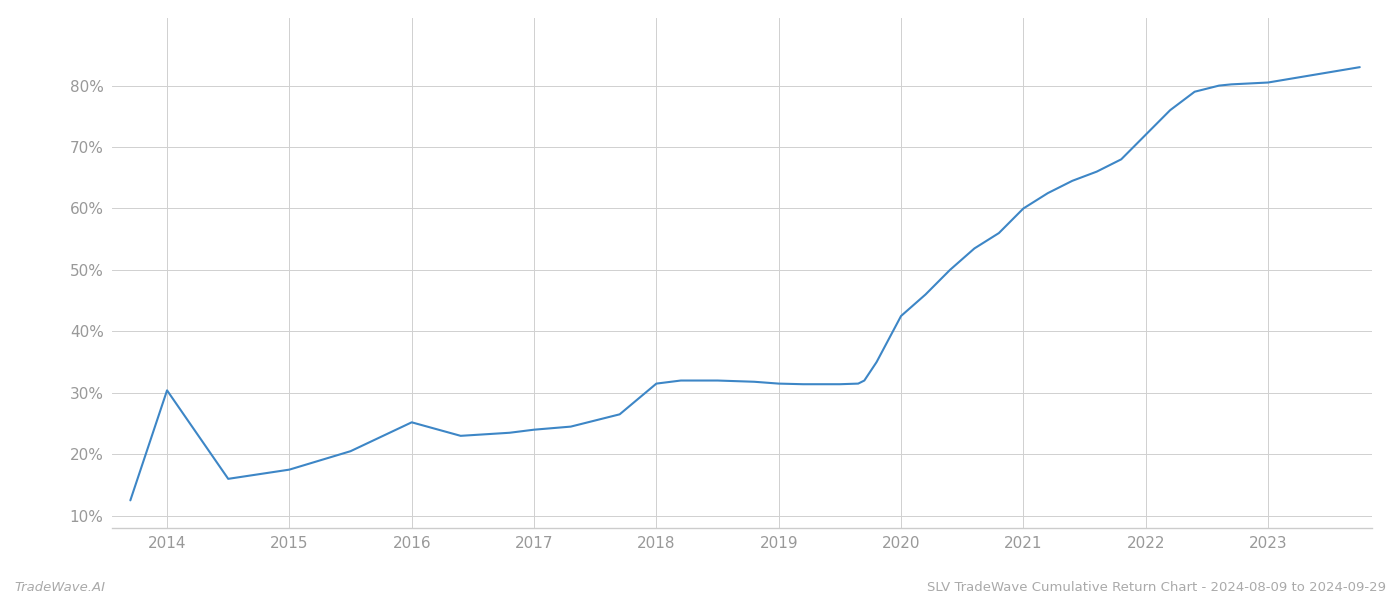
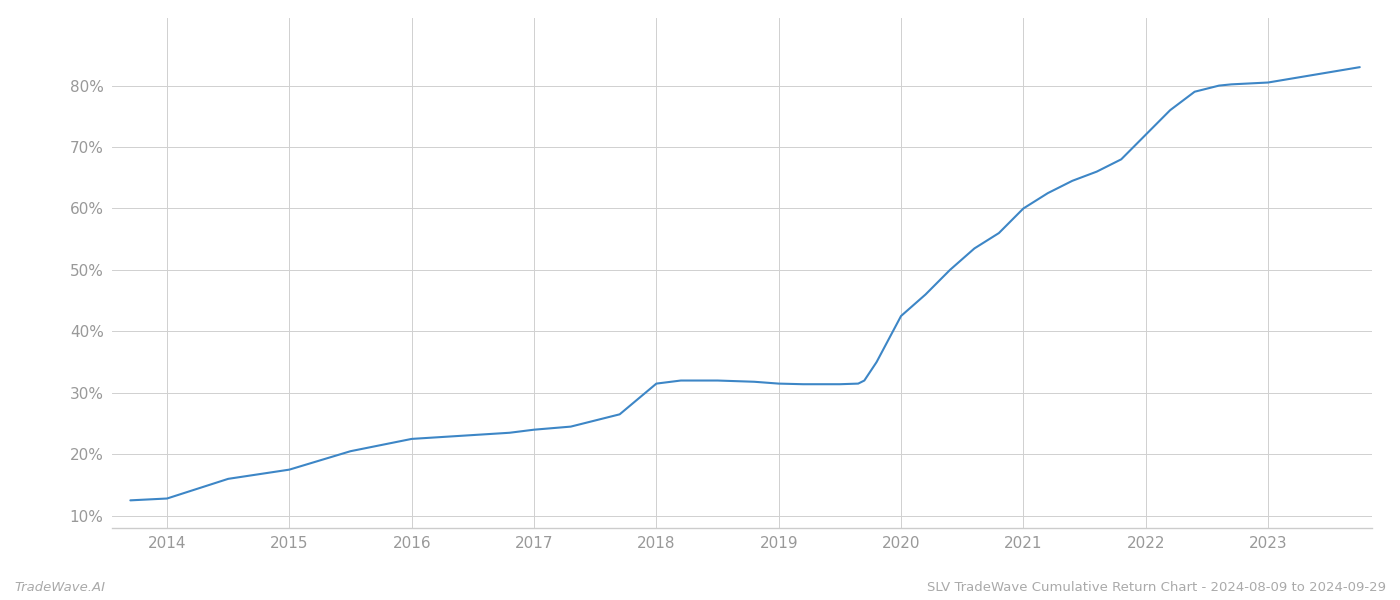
2014: 30.4% -> 12.8%
2016: 25.2% -> 22.5%
